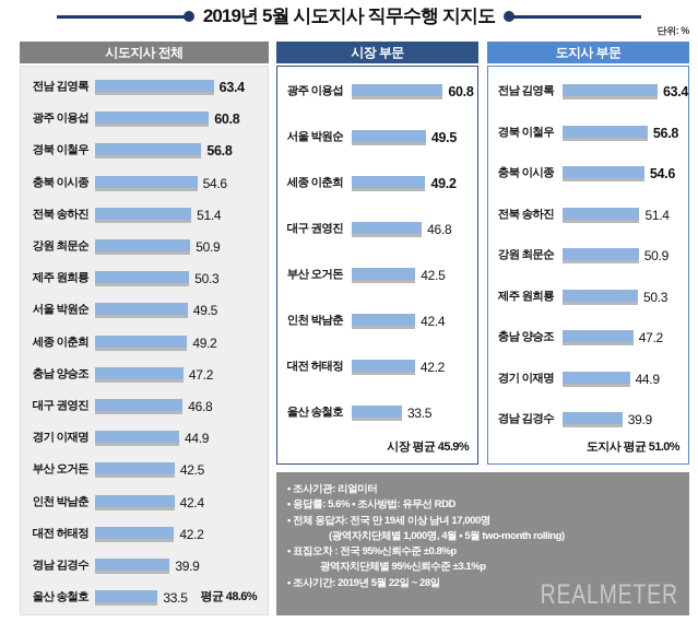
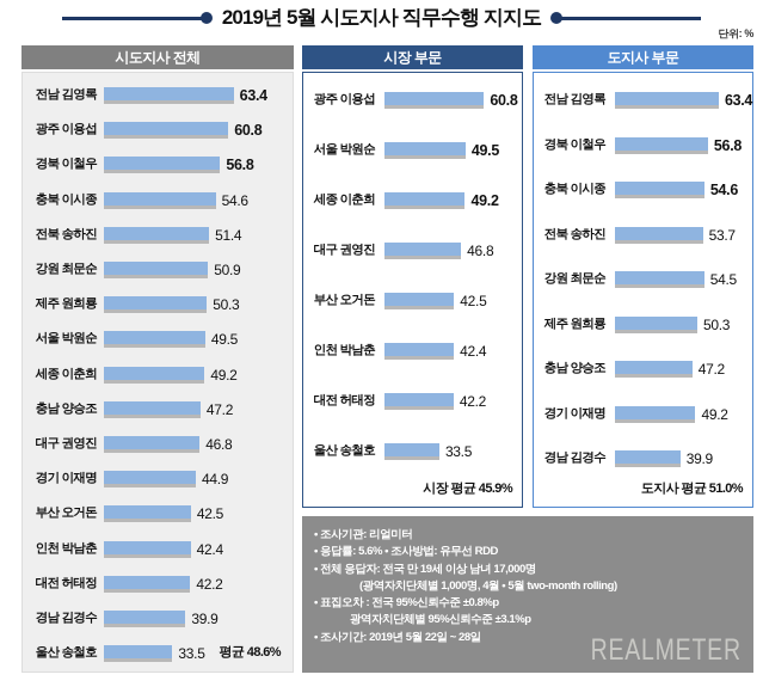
도지사 부문/전북 송하진: 51.4 -> 53.7
도지사 부문/강원 최문순: 50.9 -> 54.5
도지사 부문/경기 이재명: 44.9 -> 49.2
